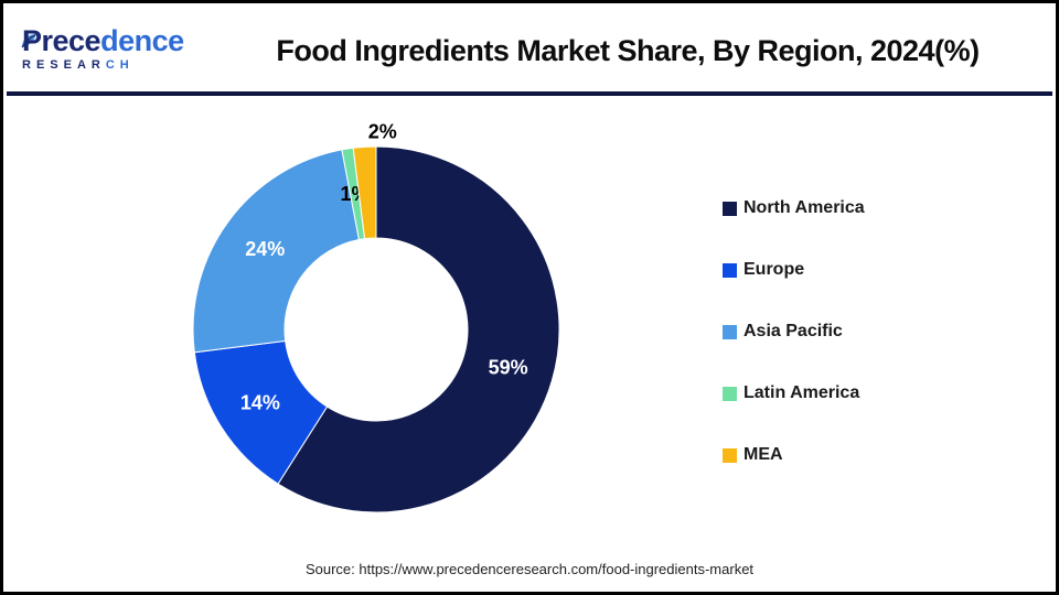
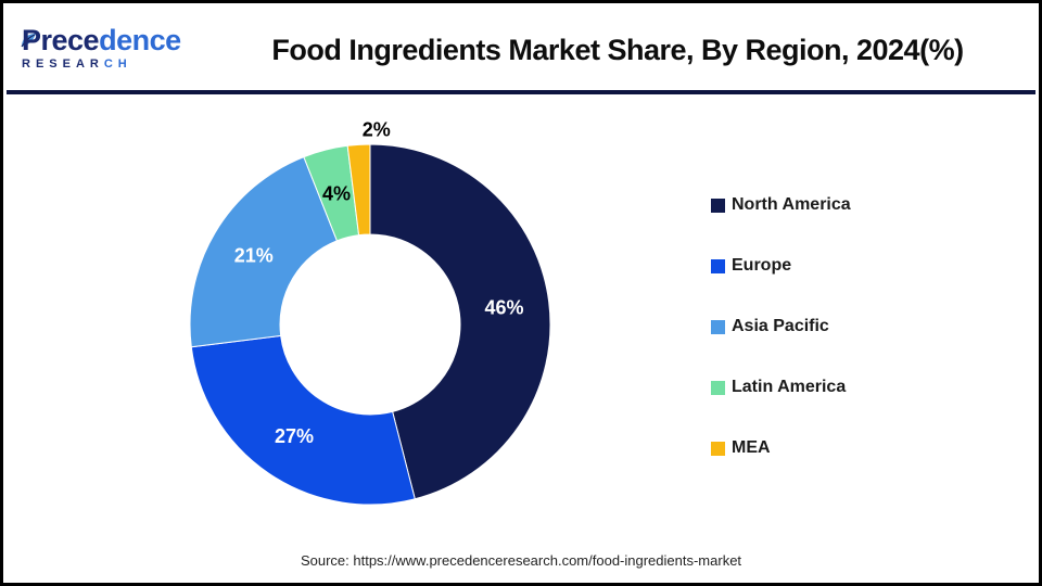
North America: 59% -> 46%
Europe: 14% -> 27%
Asia Pacific: 24% -> 21%
Latin America: 1% -> 4%
